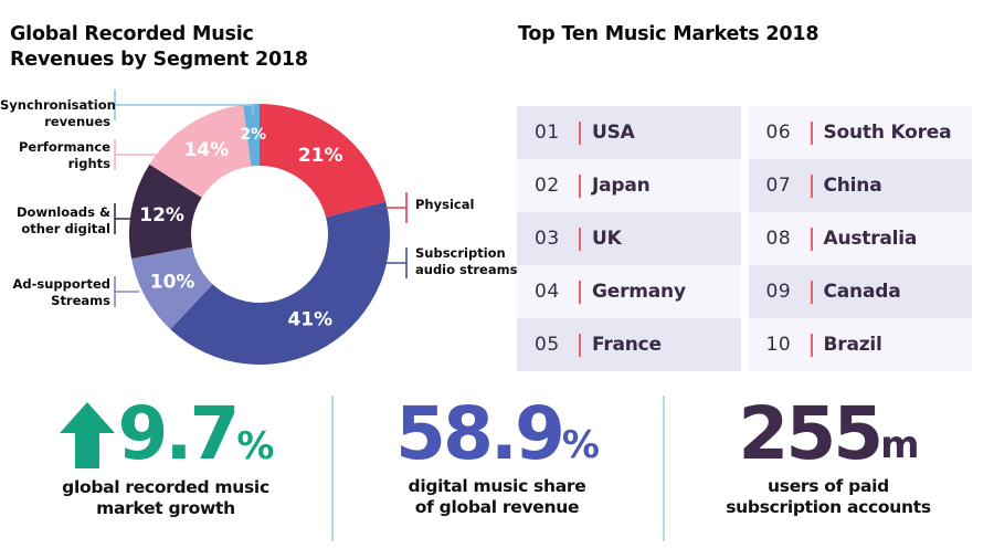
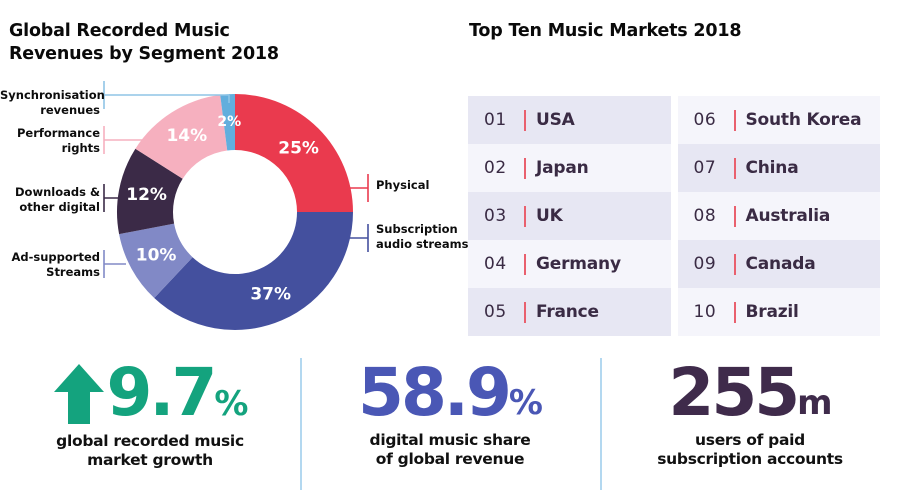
Physical: 21% -> 25%
Subscription audio streams: 41% -> 37%
